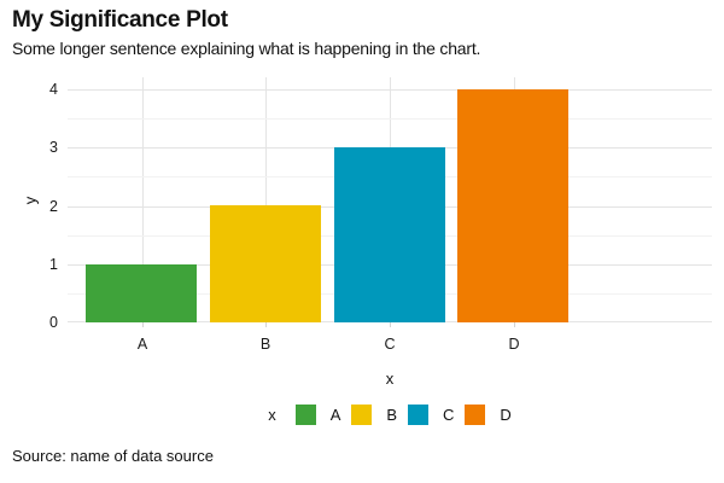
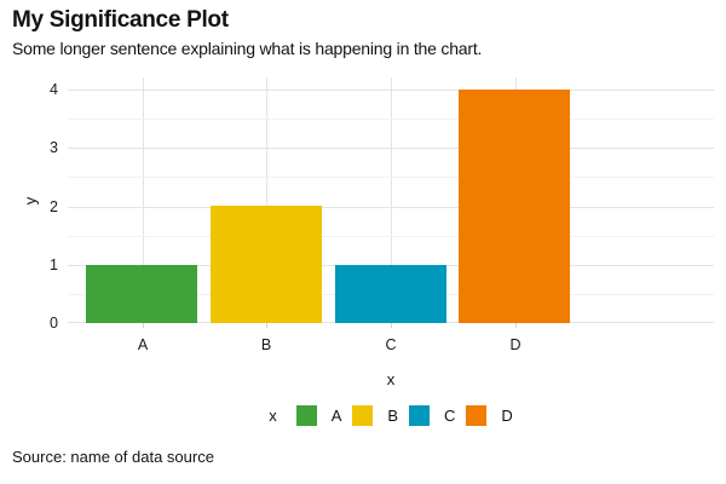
C: 3 -> 1
